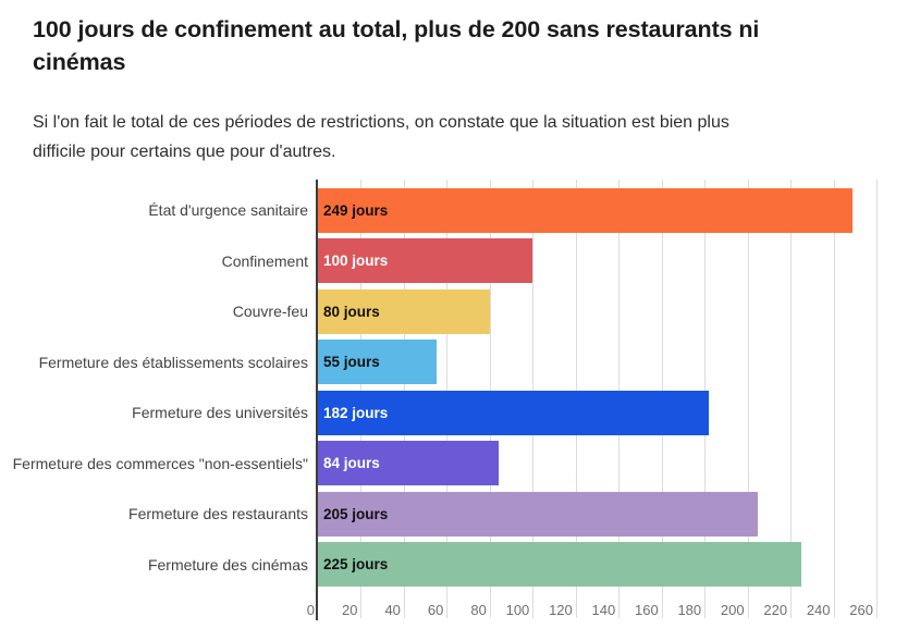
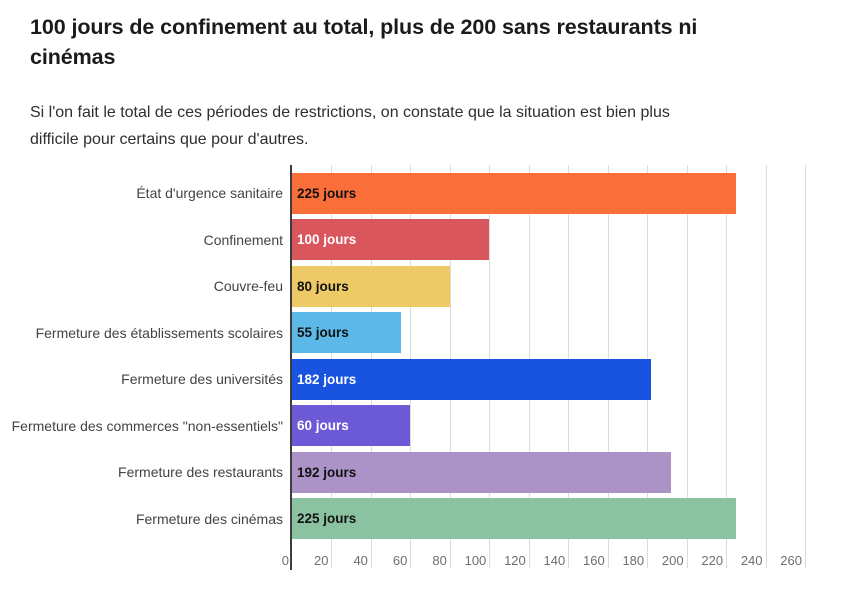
État d'urgence sanitaire: 249 -> 225
Fermeture des commerces "non-essentiels": 84 -> 60
Fermeture des restaurants: 205 -> 192
